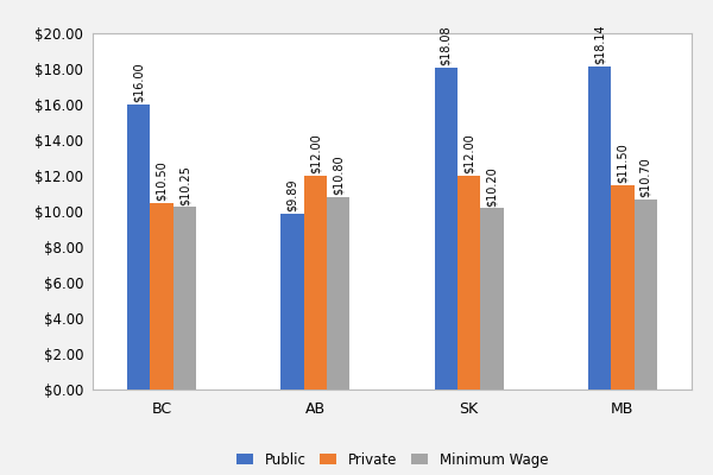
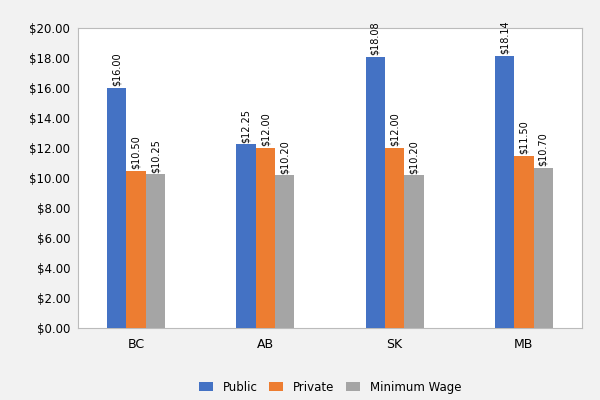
Public/AB: $9.89 -> $12.25
Minimum Wage/AB: $10.80 -> $10.20
